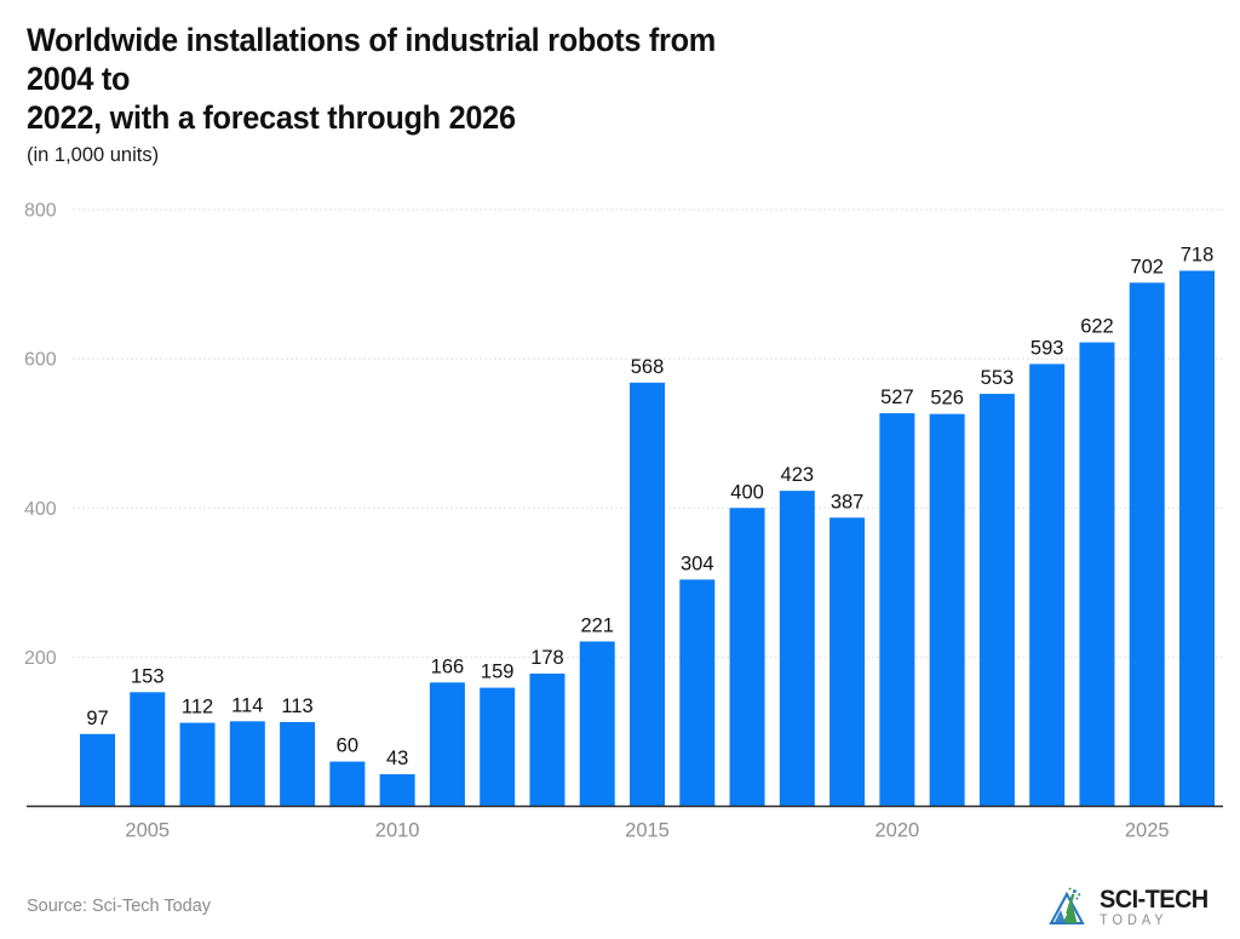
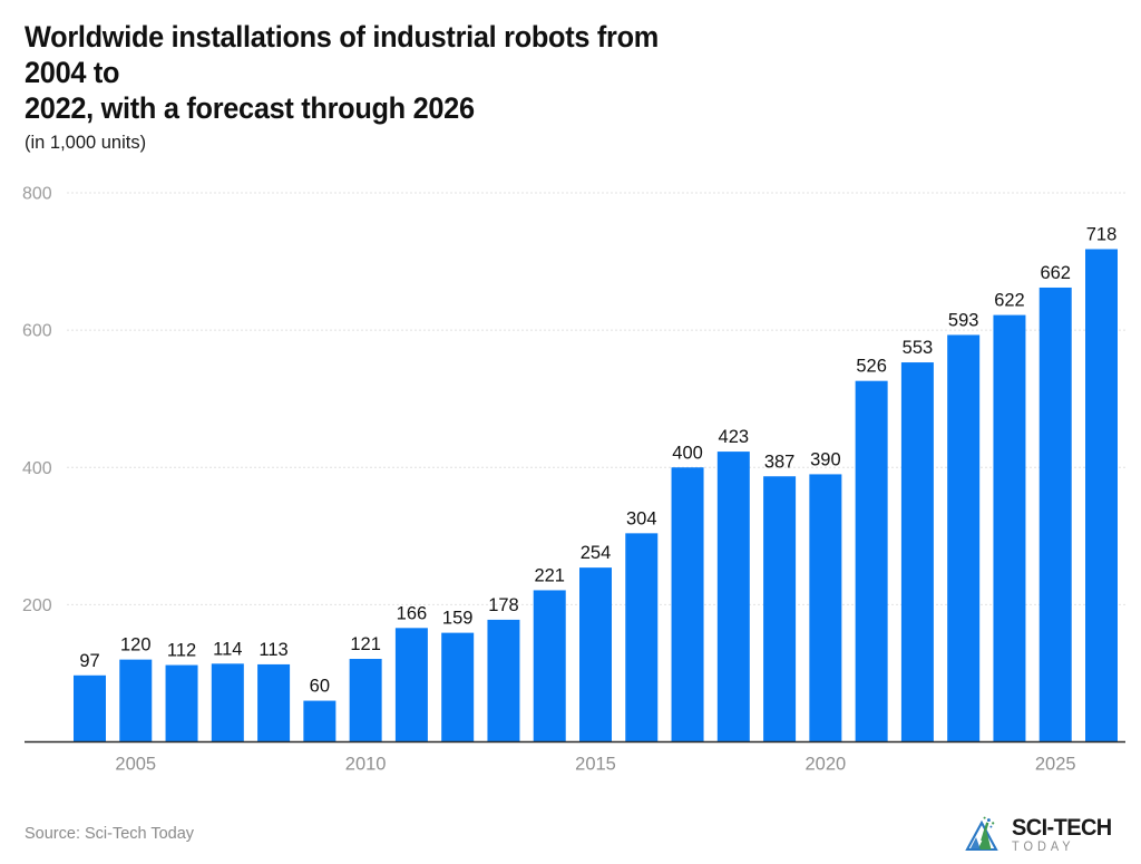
2005: 153 -> 120
2010: 43 -> 121
2015: 568 -> 254
2020: 527 -> 390
2025: 702 -> 662
